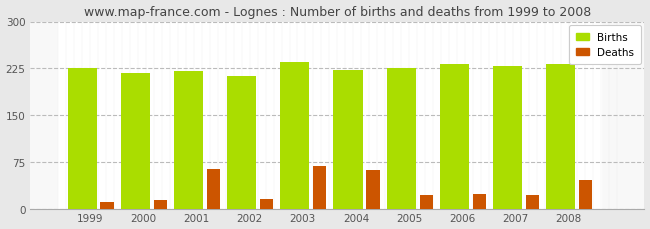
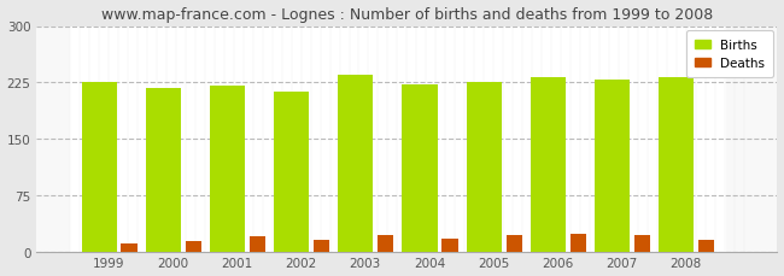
Deaths/2001: 64 -> 20
Deaths/2003: 68 -> 21
Deaths/2004: 62 -> 17
Deaths/2008: 46 -> 15
